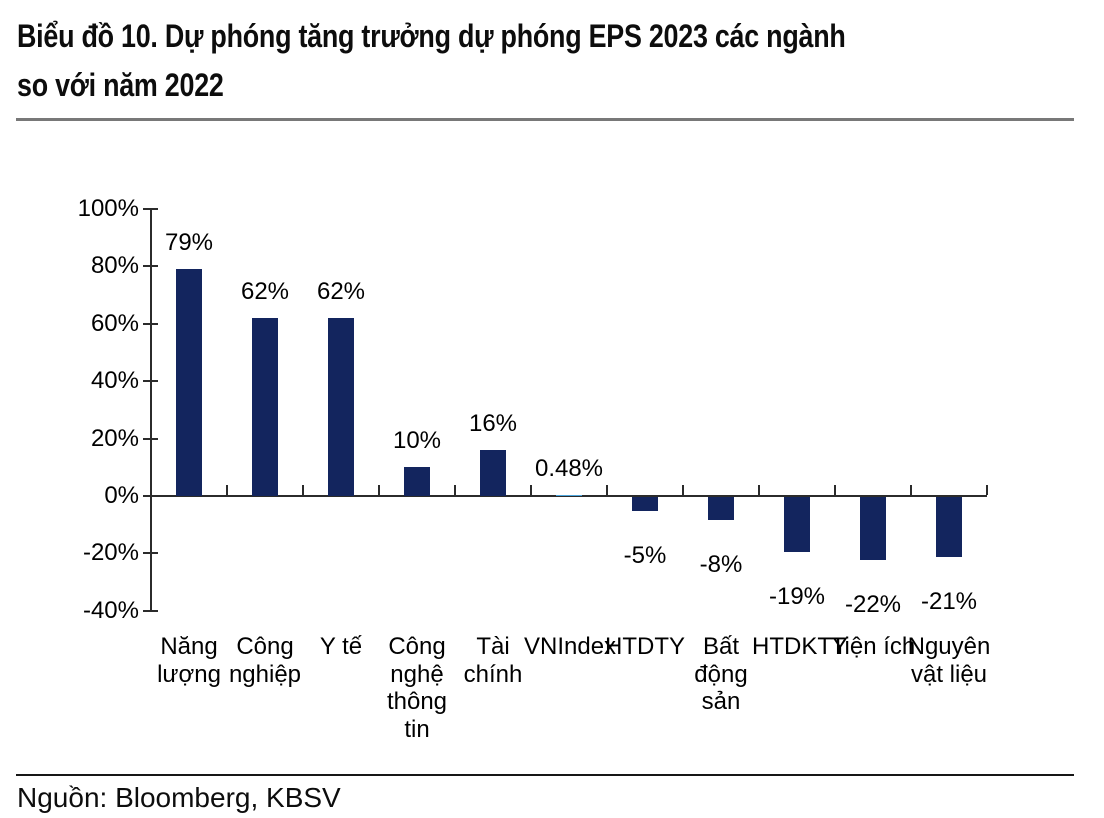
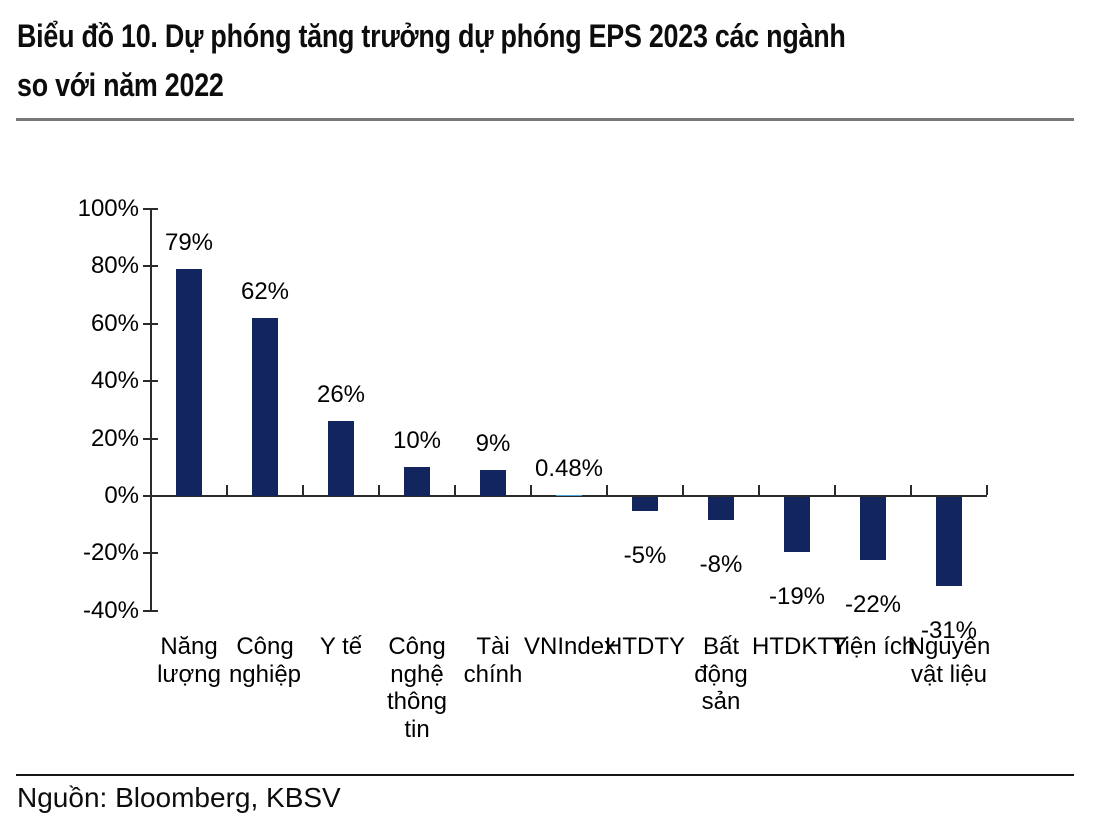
Y tế: 62% -> 26%
Tài chính: 16% -> 9%
Nguyên vật liệu: -21% -> -31%
